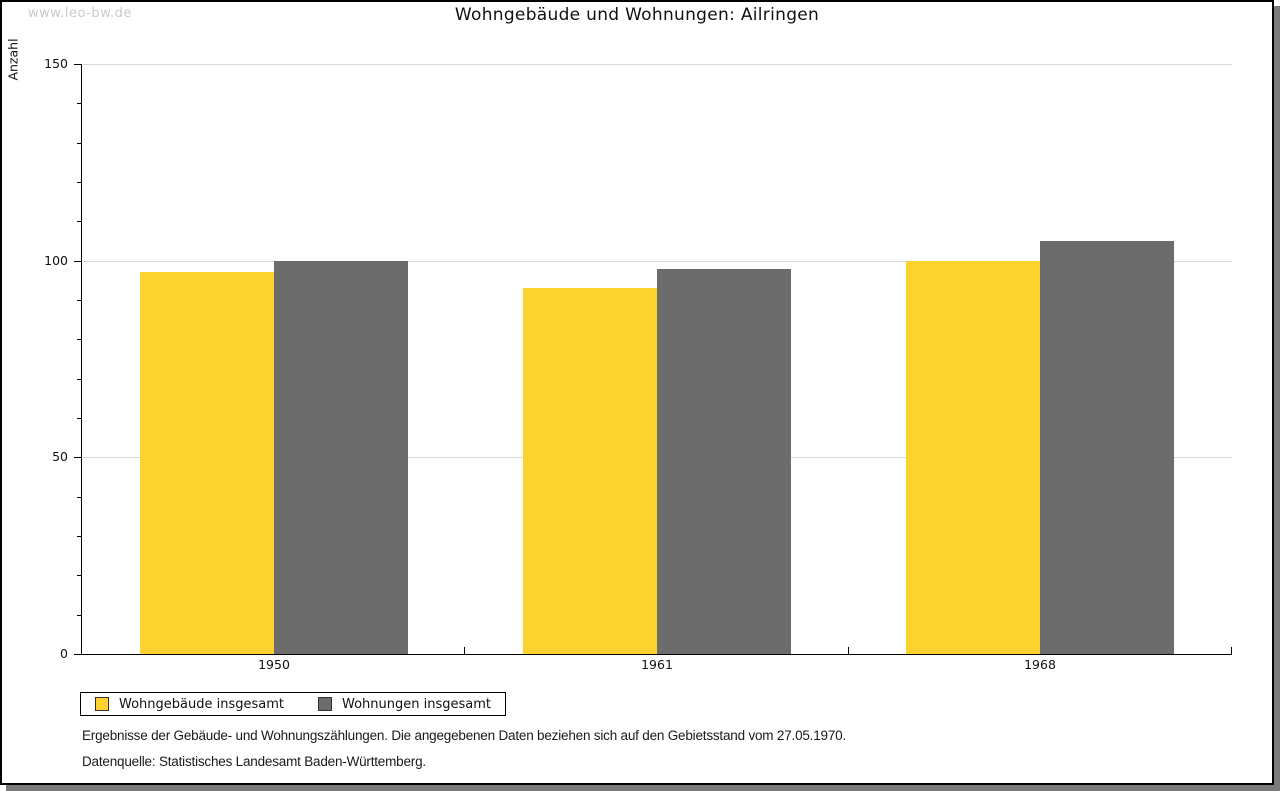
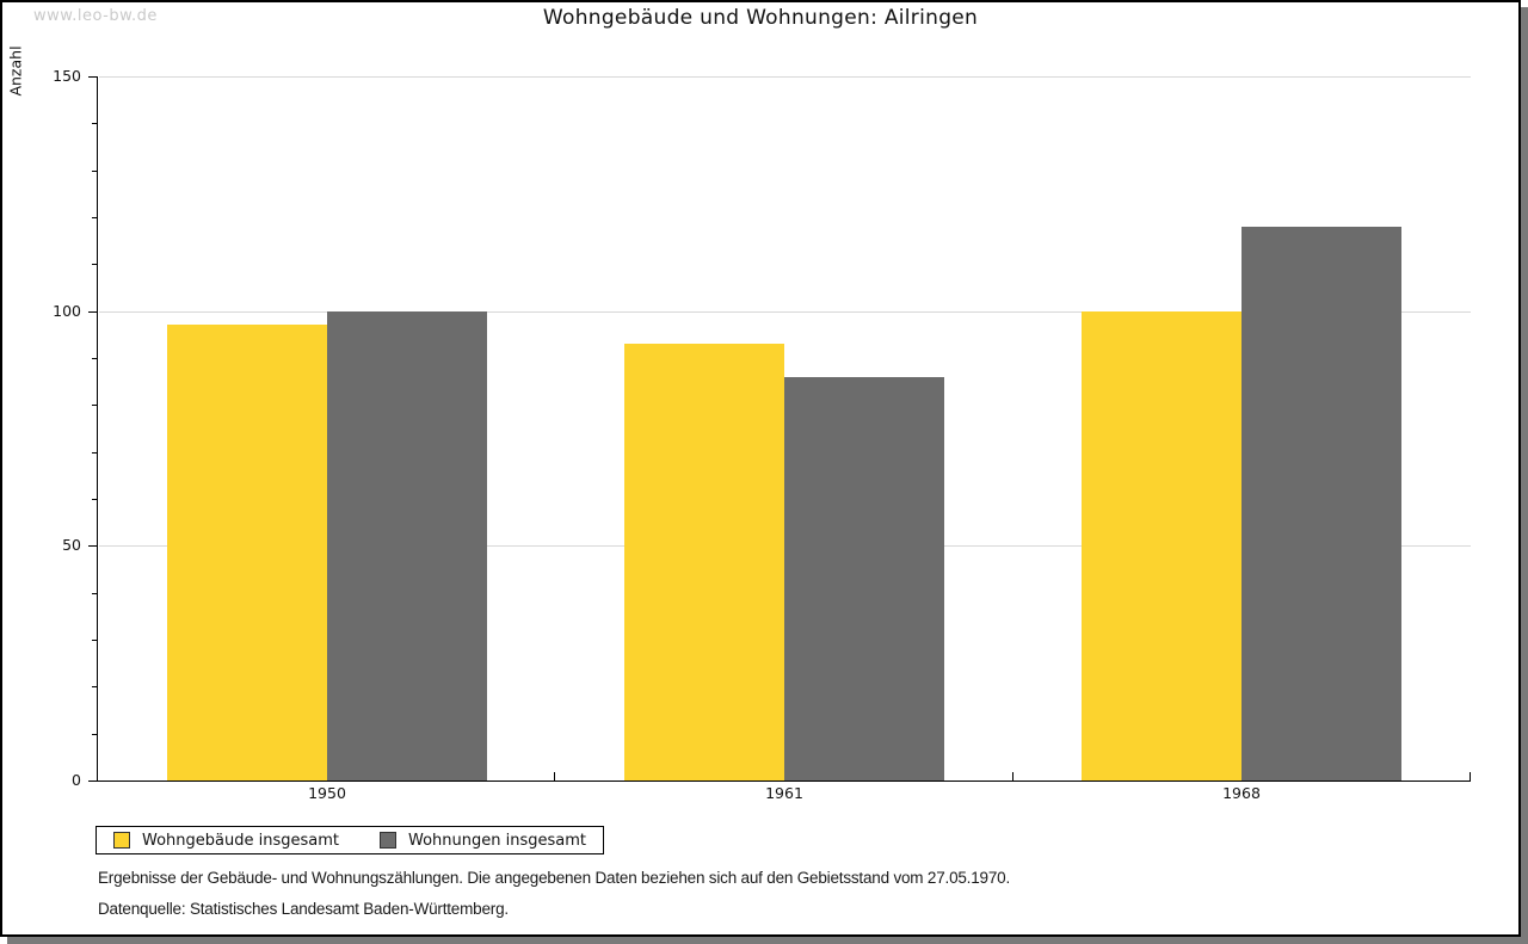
Wohnungen insgesamt/1961: 98 -> 86
Wohnungen insgesamt/1968: 105 -> 118
